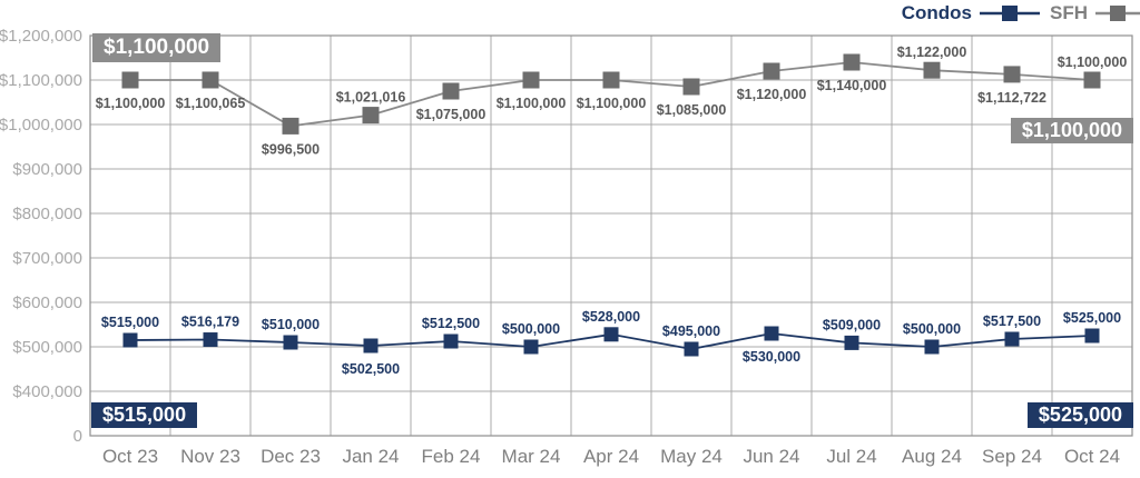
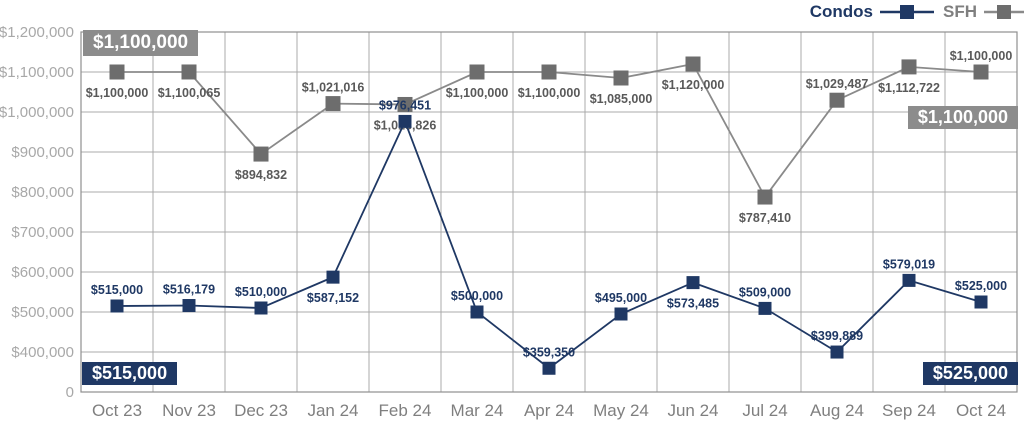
SFH/Dec 23: $996,500 -> $894,832
Condos/Jan 24: $502,500 -> $587,152
SFH/Feb 24: $1,075,000 -> $1,018,826
Condos/Feb 24: $512,500 -> $976,451
Condos/Apr 24: $528,000 -> $359,350
Condos/Jun 24: $530,000 -> $573,485
SFH/Jul 24: $1,140,000 -> $787,410
SFH/Aug 24: $1,122,000 -> $1,029,487
Condos/Aug 24: $500,000 -> $399,889
Condos/Sep 24: $517,500 -> $579,019
